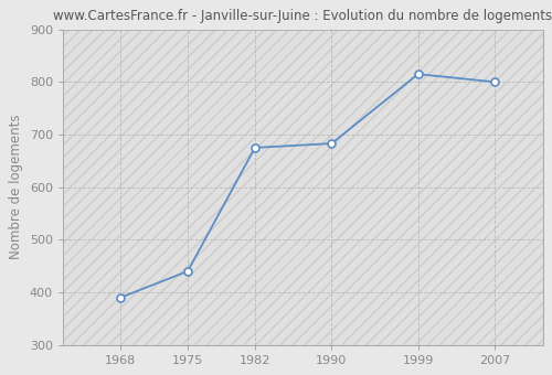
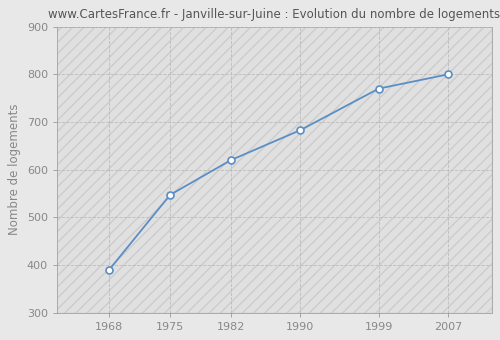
1975: 440 -> 547
1982: 675 -> 620
1999: 815 -> 770
